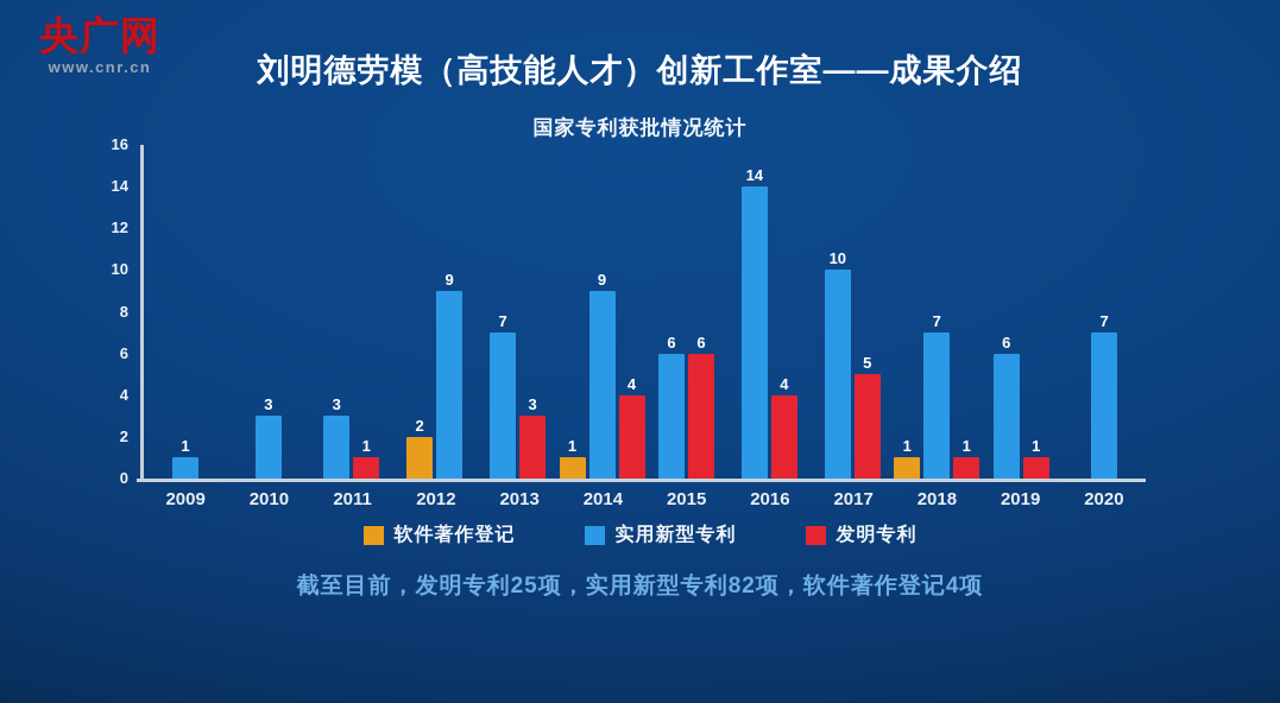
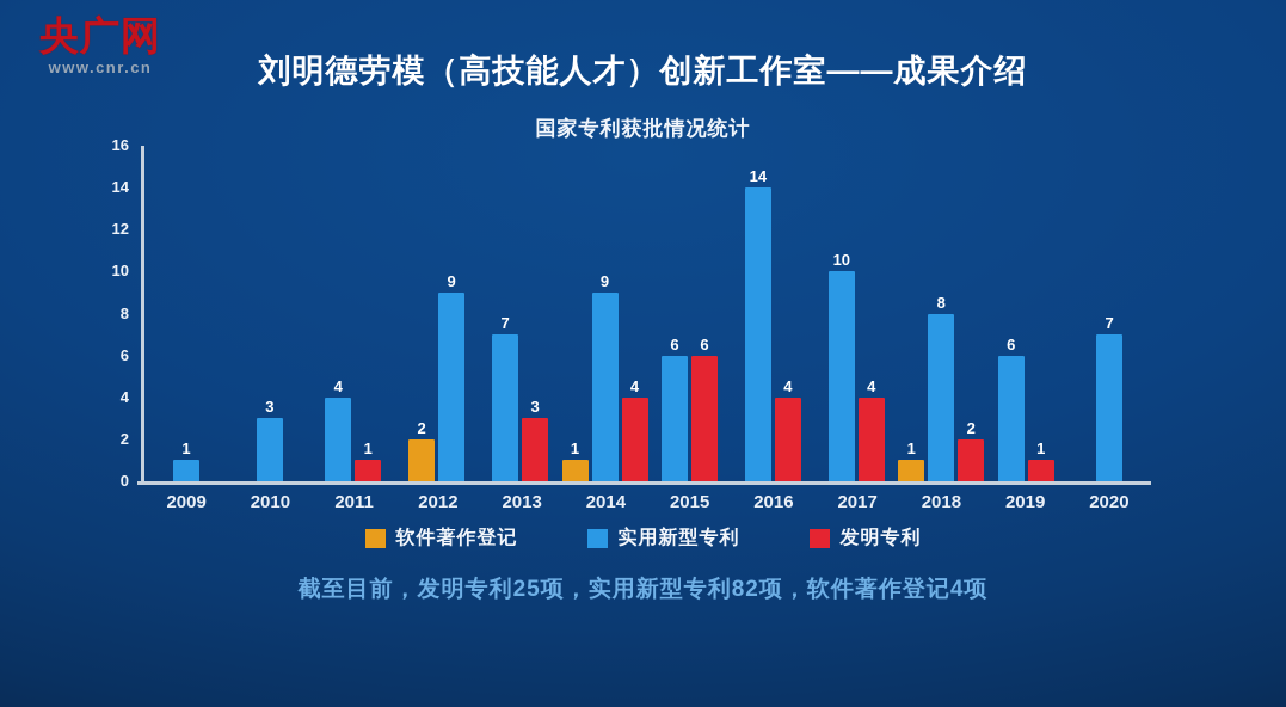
实用新型专利/2011: 3 -> 4
发明专利/2017: 5 -> 4
实用新型专利/2018: 7 -> 8
发明专利/2018: 1 -> 2
